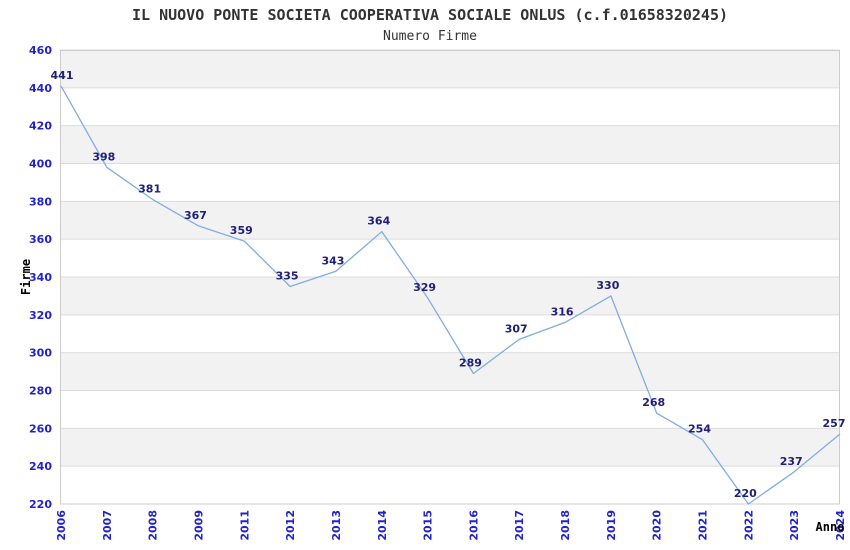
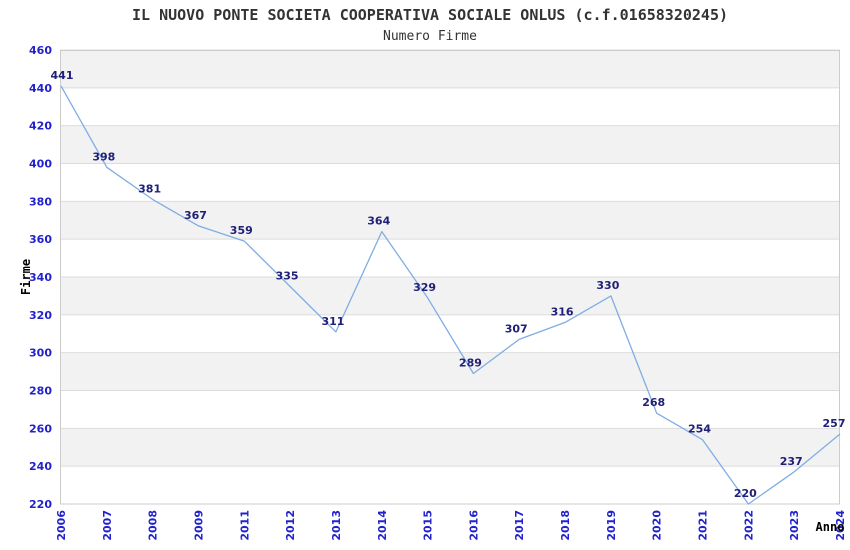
2013: 343 -> 311
